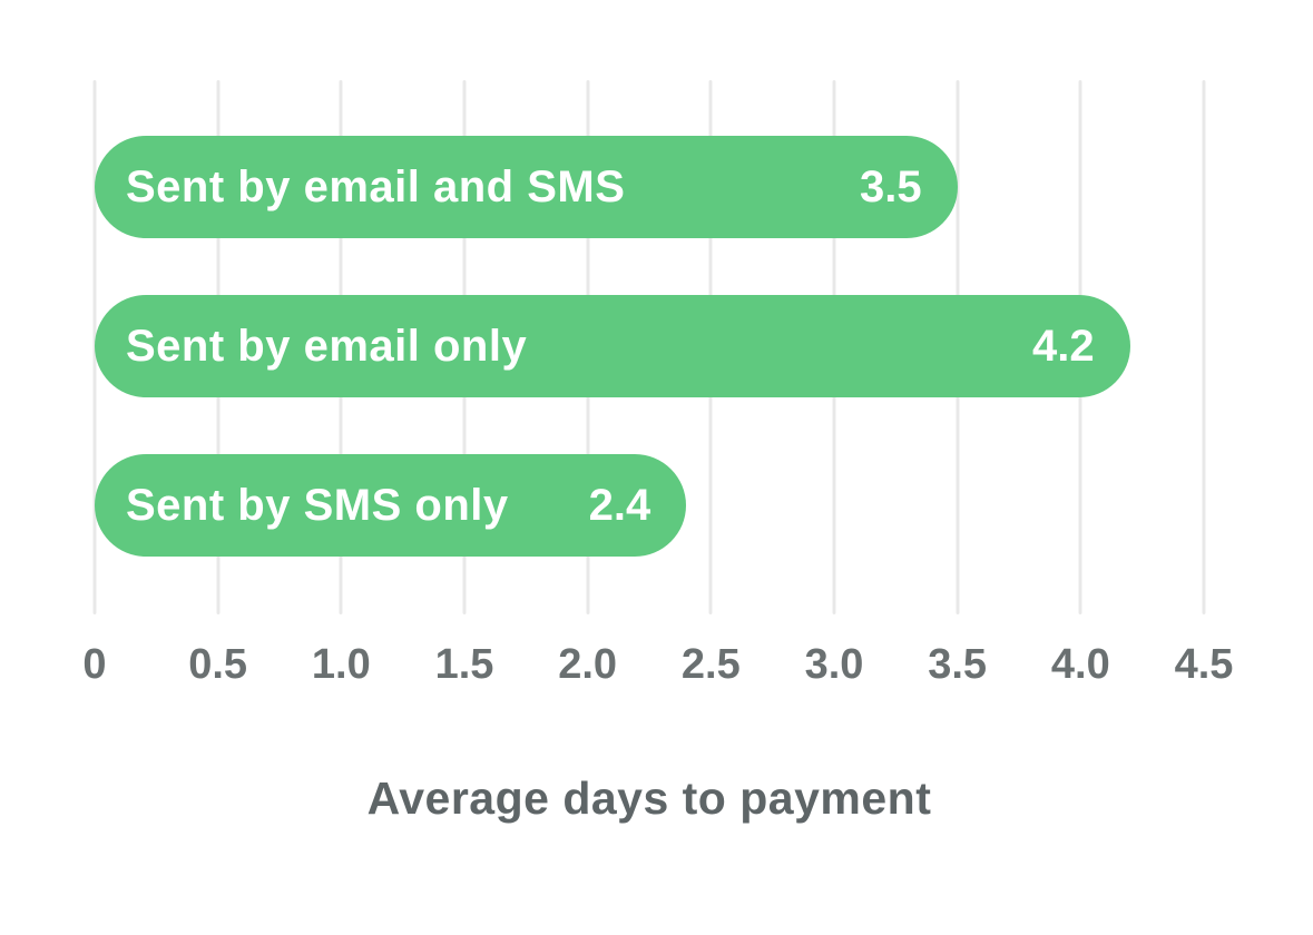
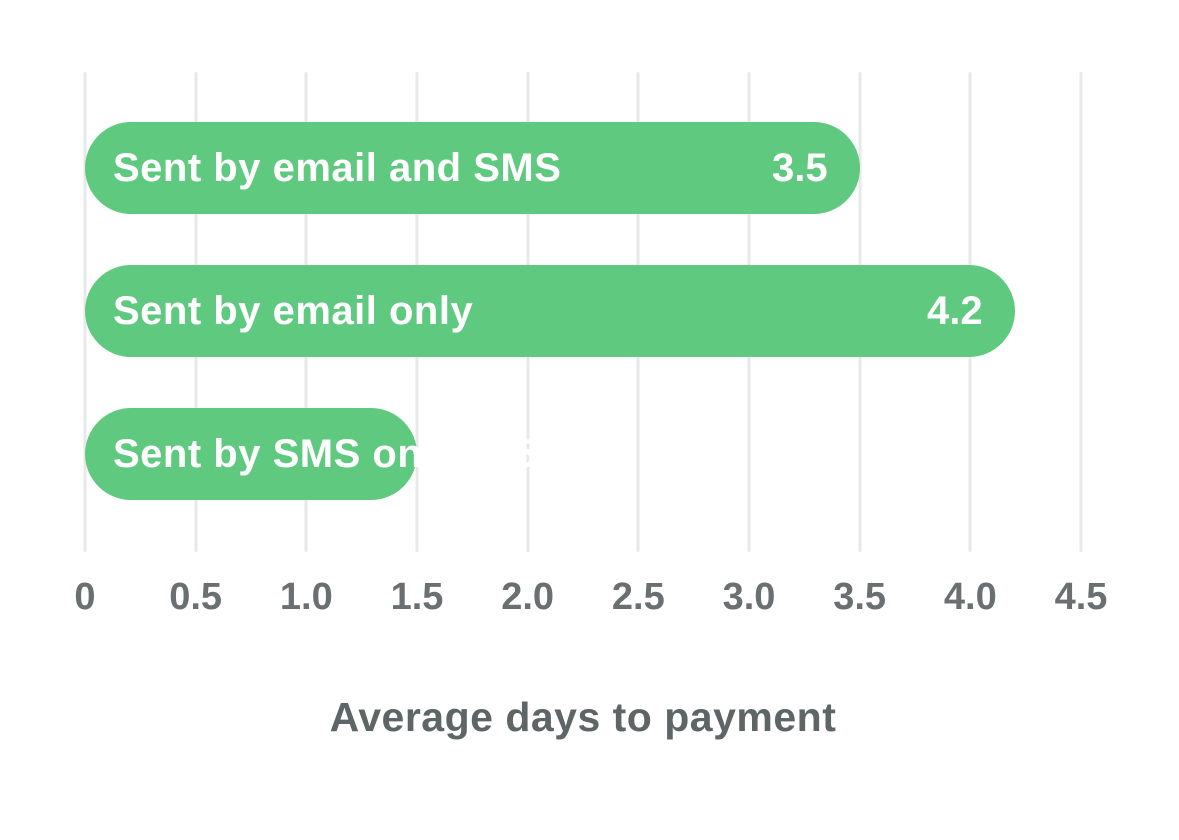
Sent by SMS only: 2.4 -> 1.5
